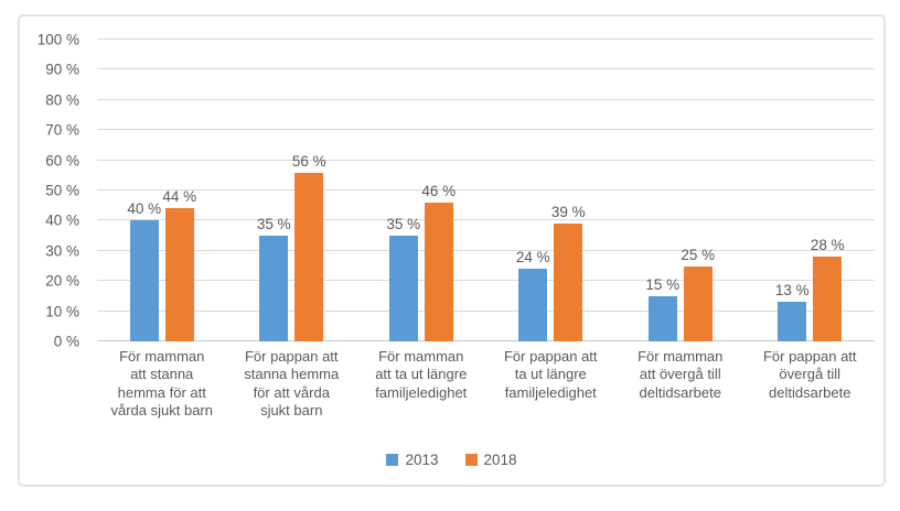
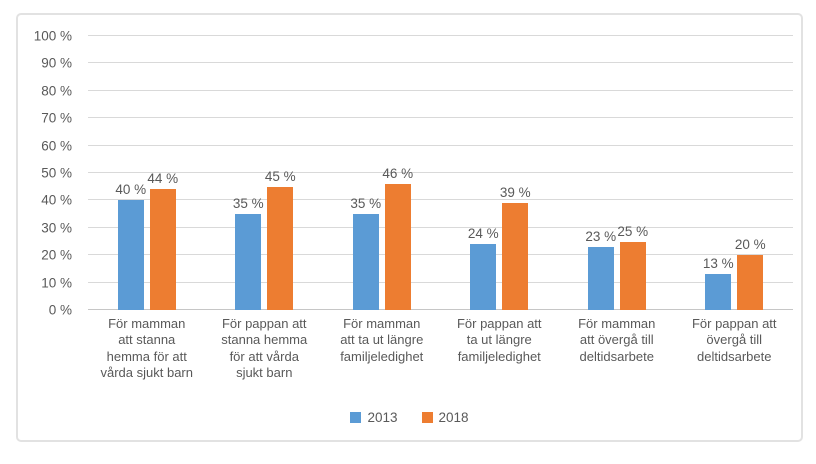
2018/För pappan att stanna hemma för att vårda sjukt barn: 56 -> 45
2013/För mamman att övergå till deltidsarbete: 15 -> 23
2018/För pappan att övergå till deltidsarbete: 28 -> 20
